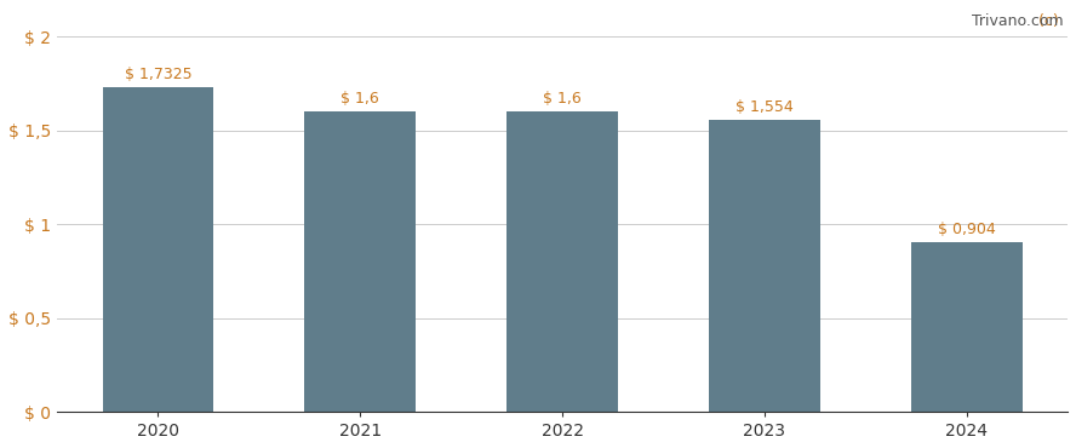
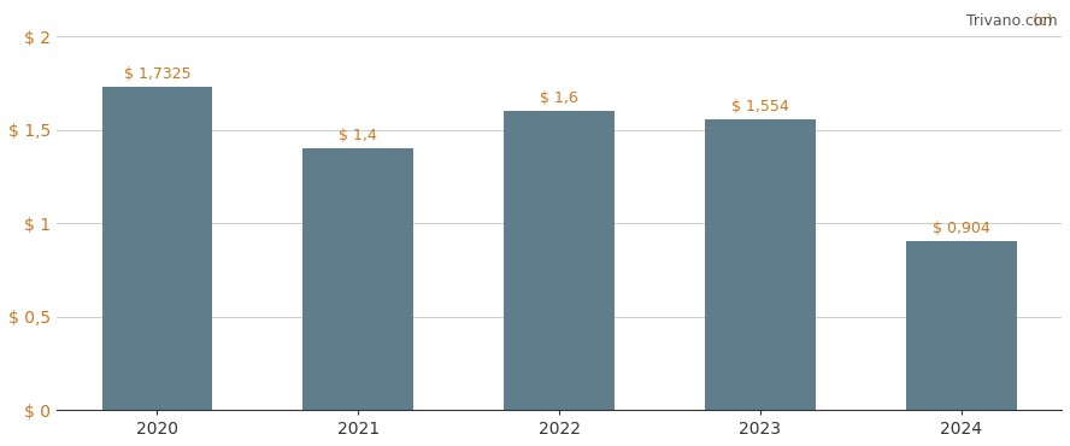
2021: 1,6 -> 1,4
